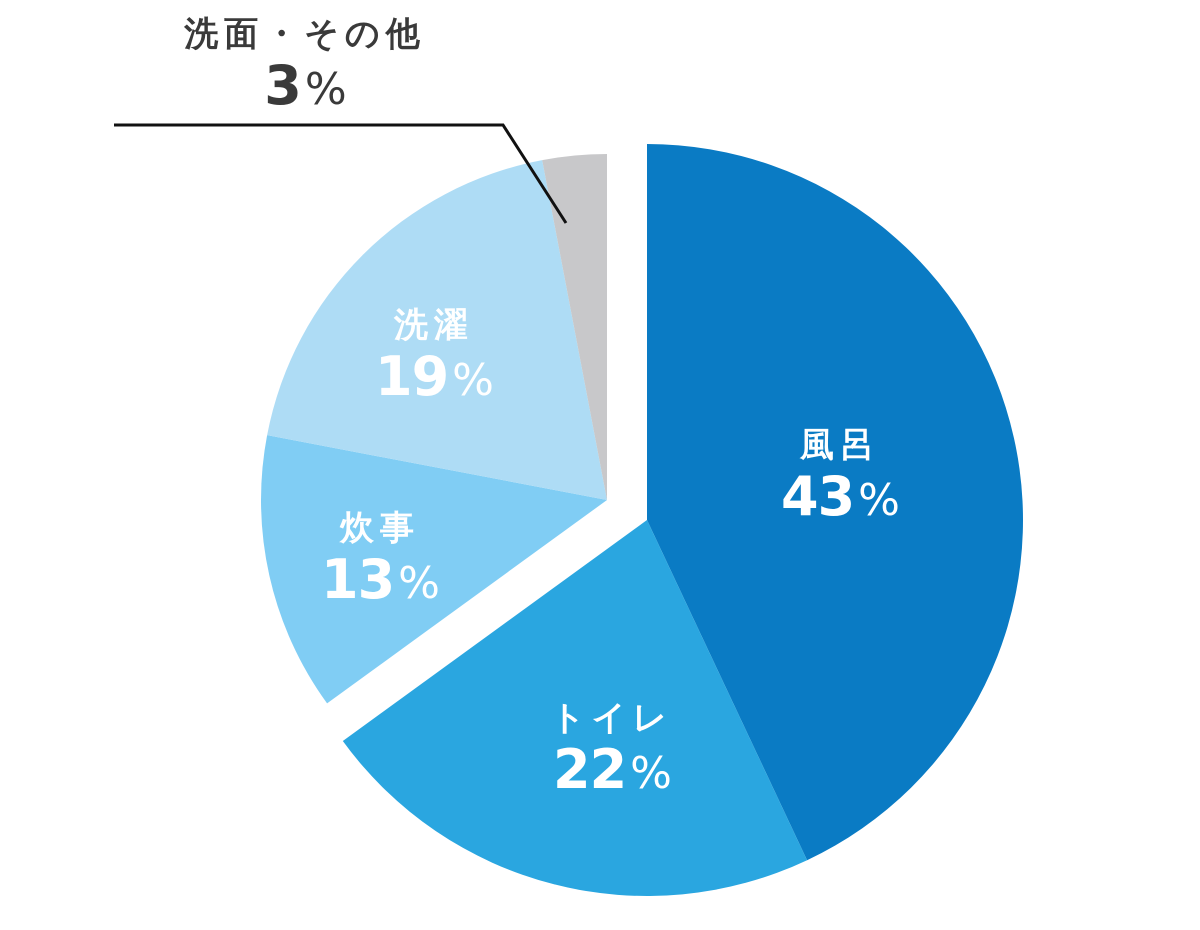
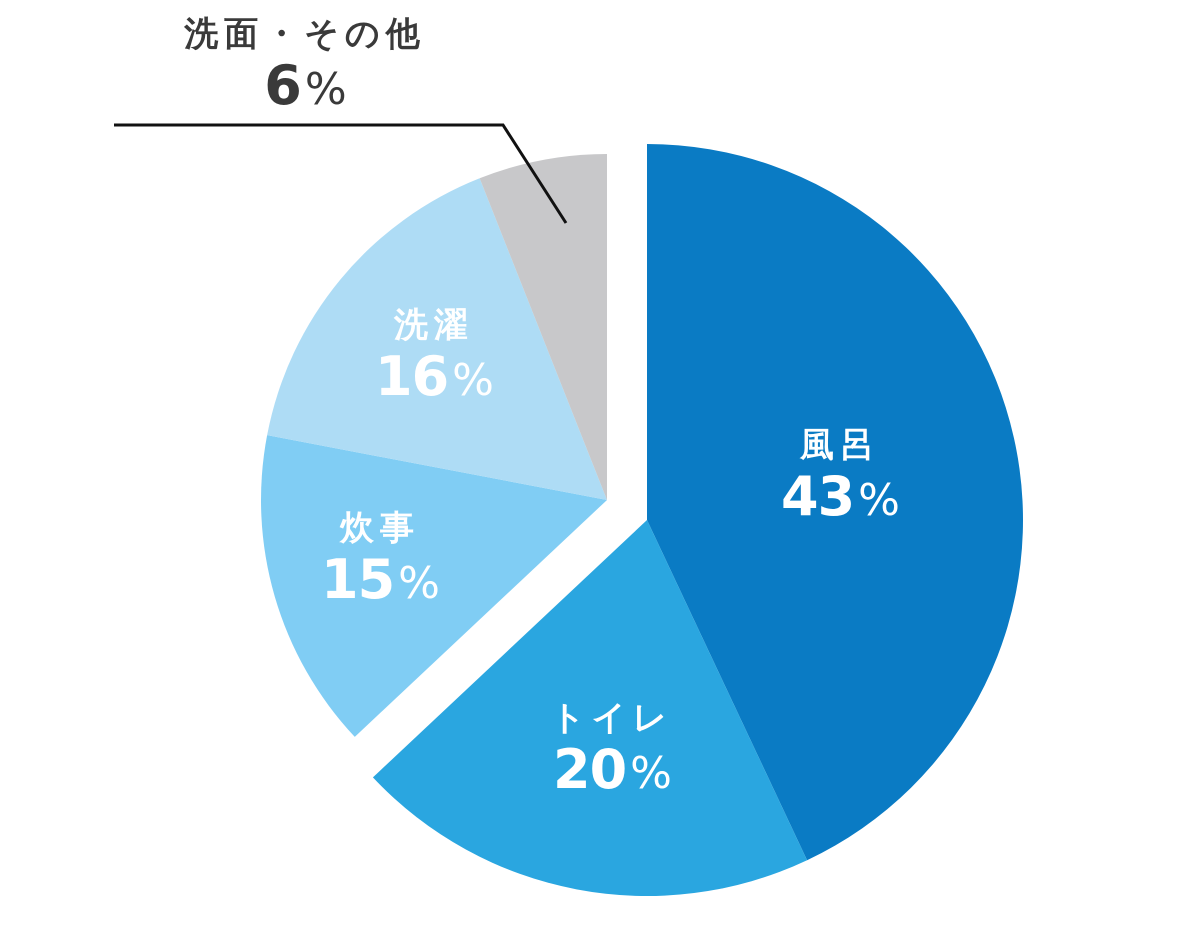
トイレ: 22 -> 20
炊事: 13 -> 15
洗濯: 19 -> 16
洗面・その他: 3 -> 6
